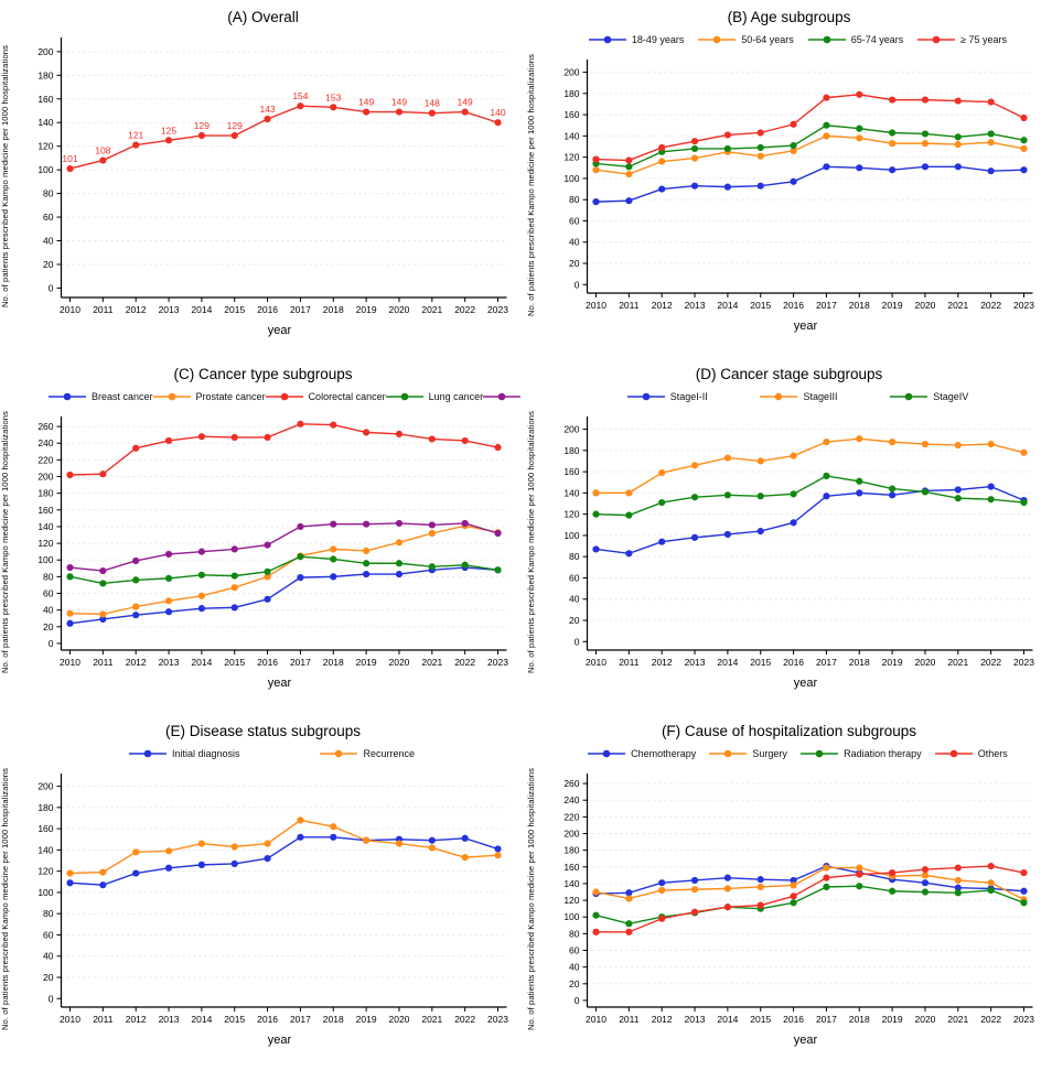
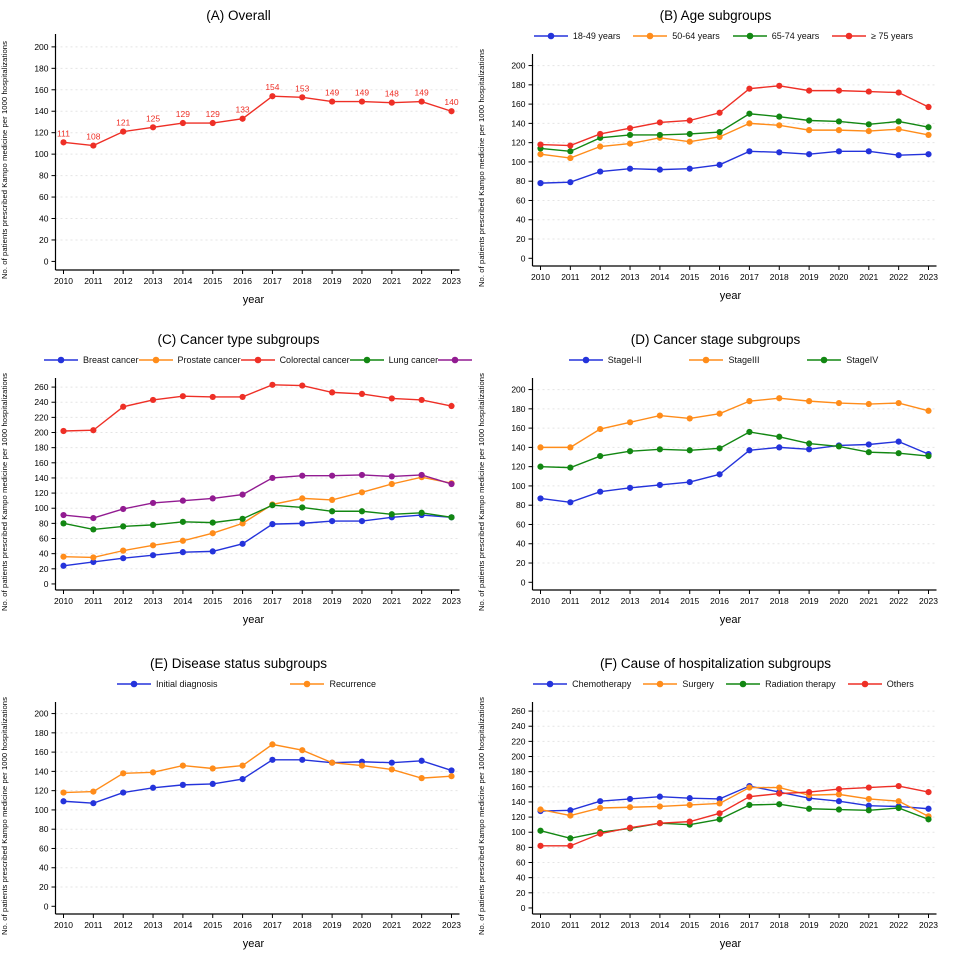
(A) Overall/2010: 101 -> 111
(A) Overall/2016: 143 -> 133
